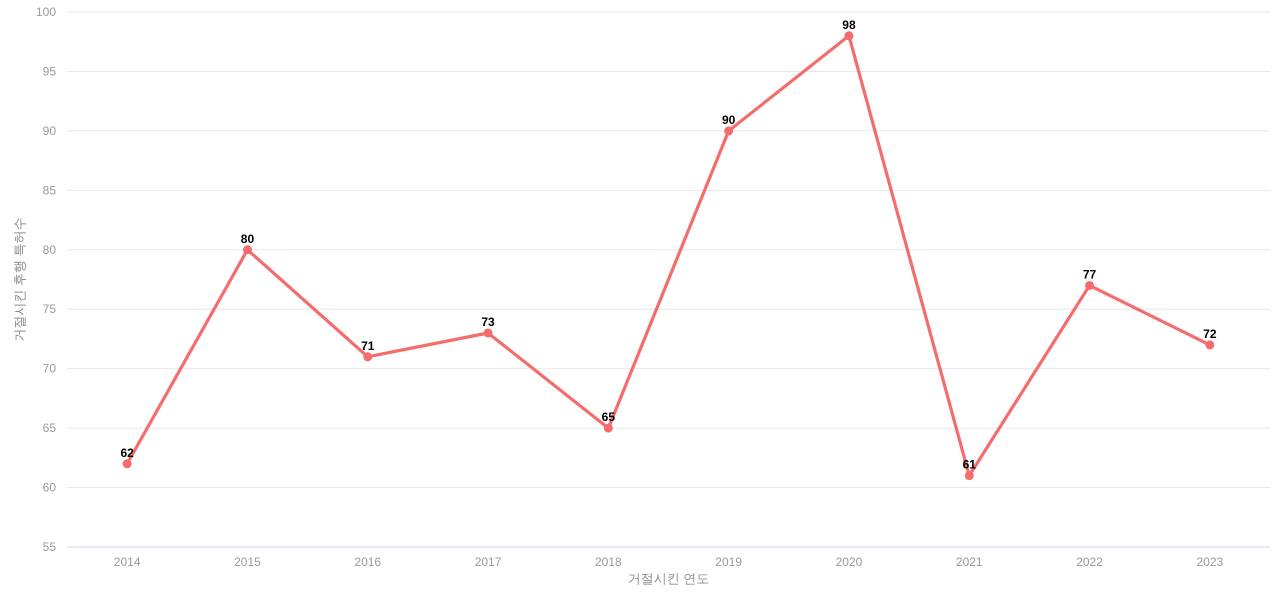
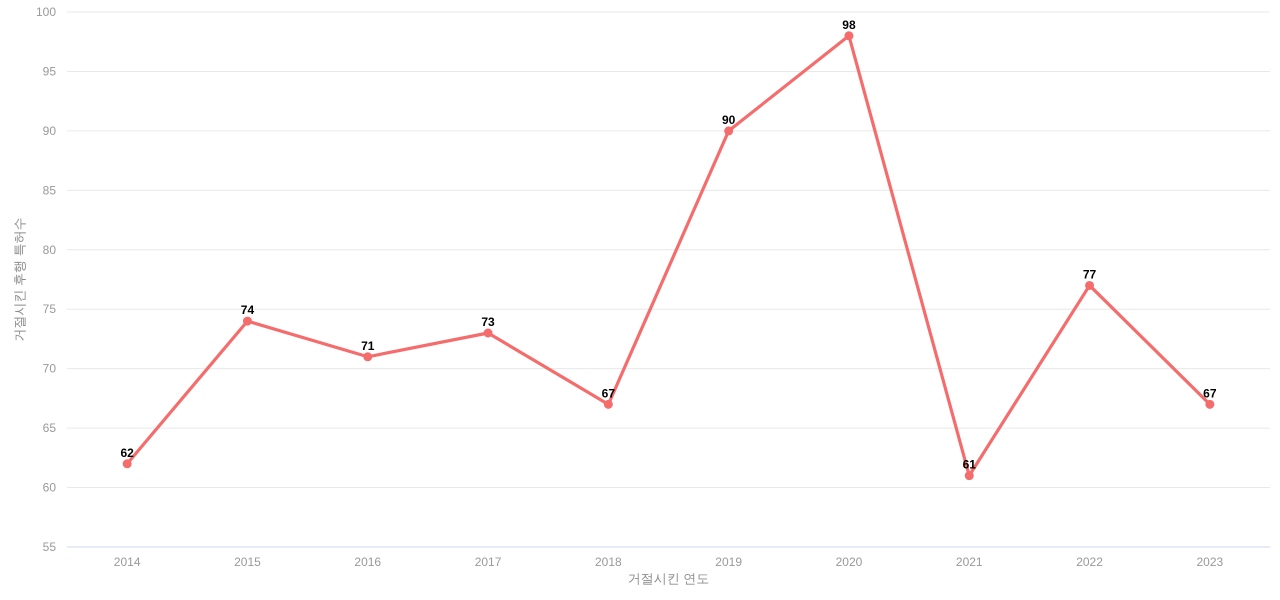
2015: 80 -> 74
2018: 65 -> 67
2023: 72 -> 67
